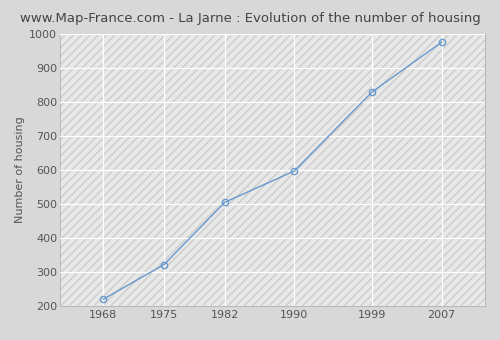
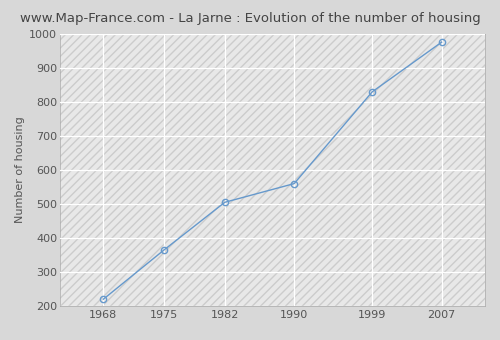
1975: 322 -> 365
1990: 597 -> 560
